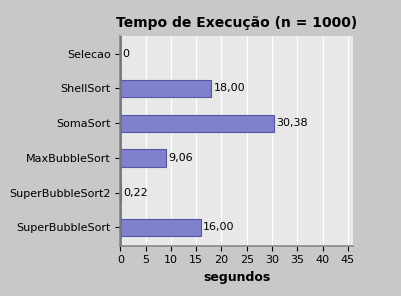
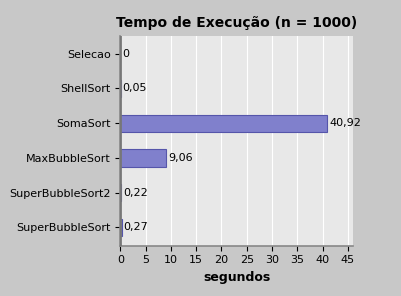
ShellSort: 18,00 -> 0,05
SomaSort: 30,38 -> 40,92
SuperBubbleSort: 16,00 -> 0,27
